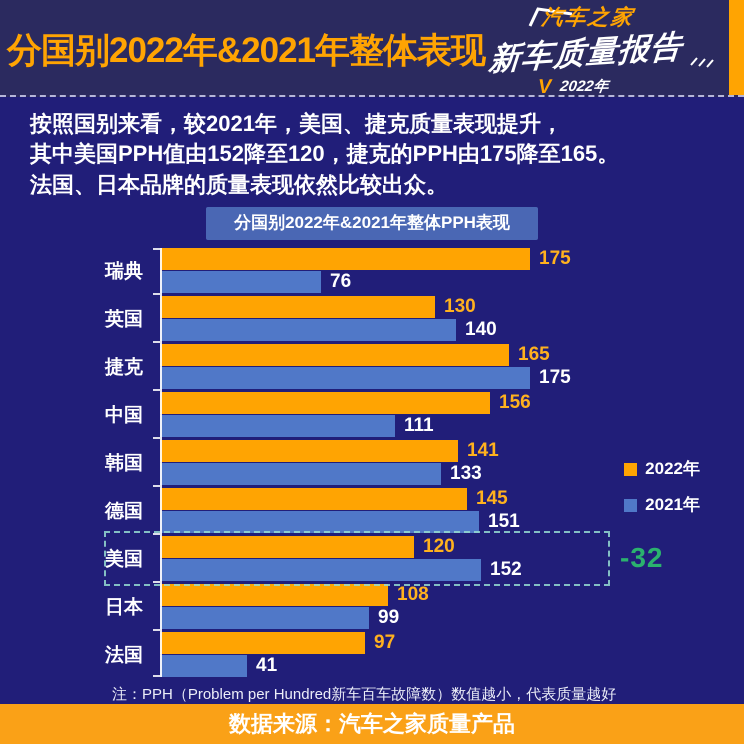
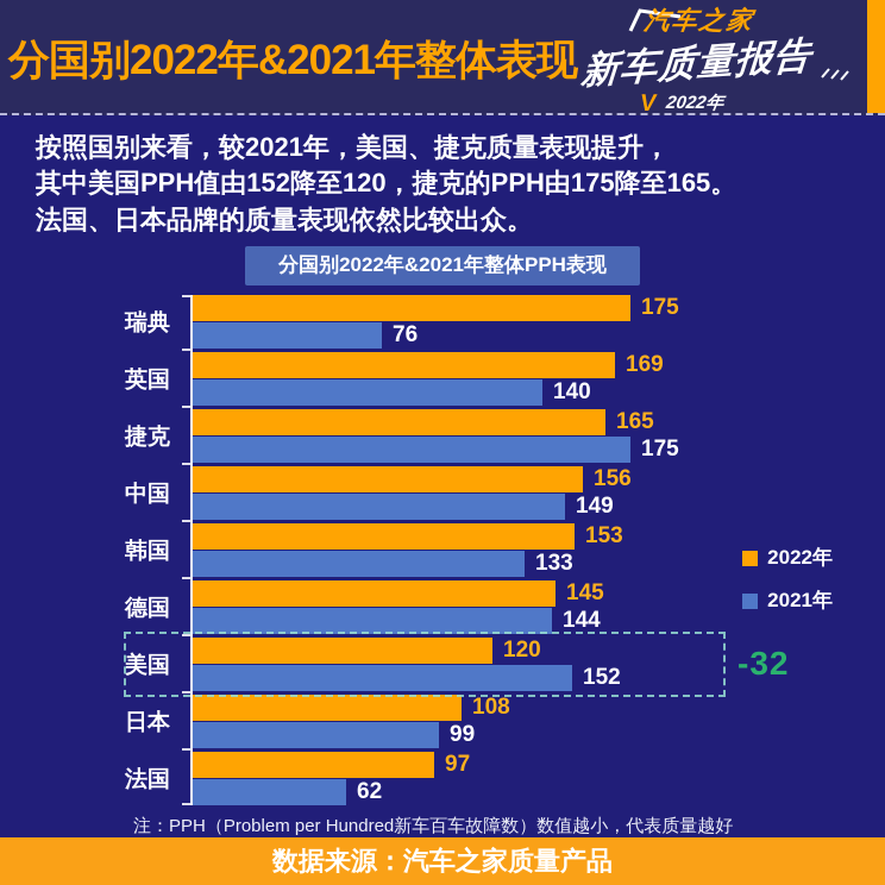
2022年/英国: 130 -> 169
2021年/中国: 111 -> 149
2022年/韩国: 141 -> 153
2021年/德国: 151 -> 144
2021年/法国: 41 -> 62
